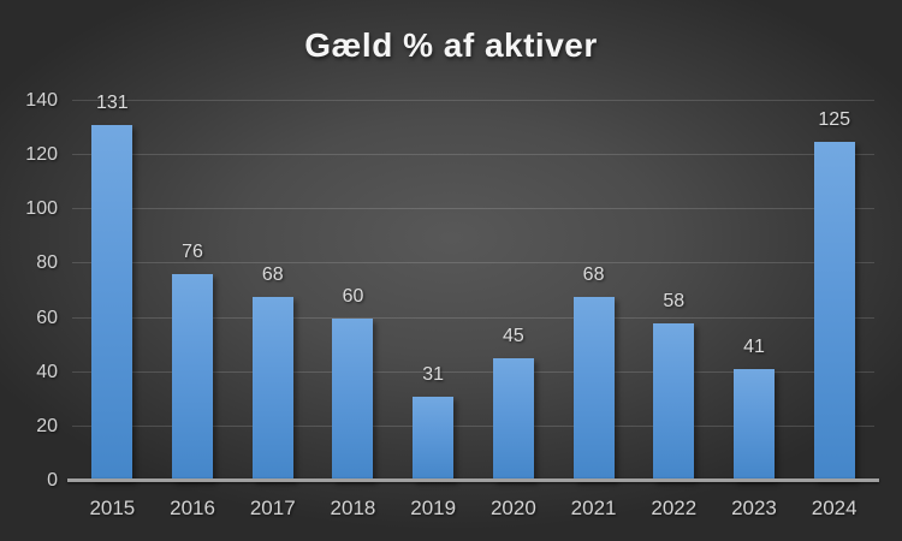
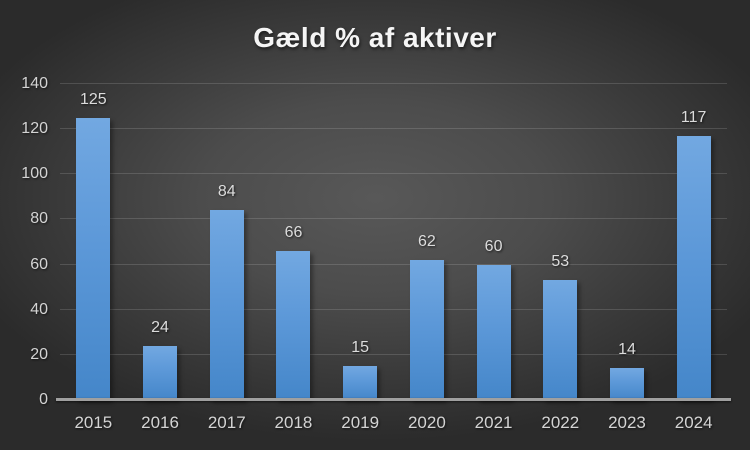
2015: 131 -> 125
2016: 76 -> 24
2017: 68 -> 84
2018: 60 -> 66
2019: 31 -> 15
2020: 45 -> 62
2021: 68 -> 60
2022: 58 -> 53
2023: 41 -> 14
2024: 125 -> 117
